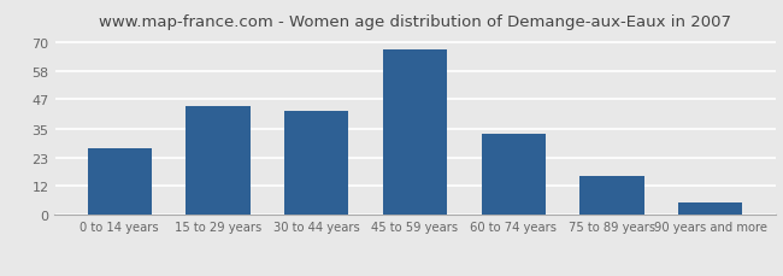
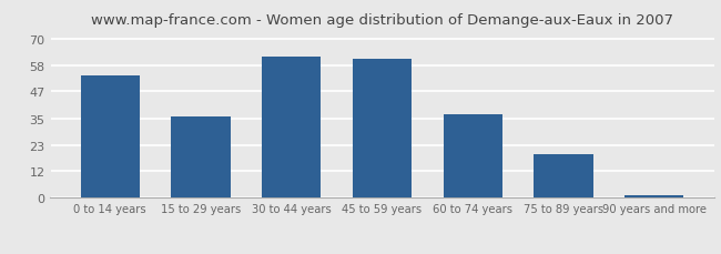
0 to 14 years: 27 -> 54
15 to 29 years: 44 -> 36
30 to 44 years: 42 -> 62
45 to 59 years: 67 -> 61
60 to 74 years: 33 -> 37
75 to 89 years: 16 -> 19
90 years and more: 5 -> 1
